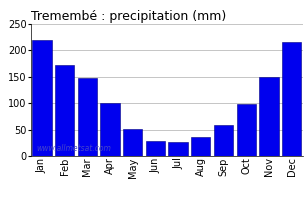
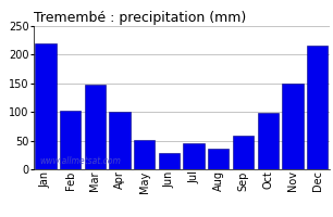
Feb: 172 -> 102
Jul: 26 -> 46
